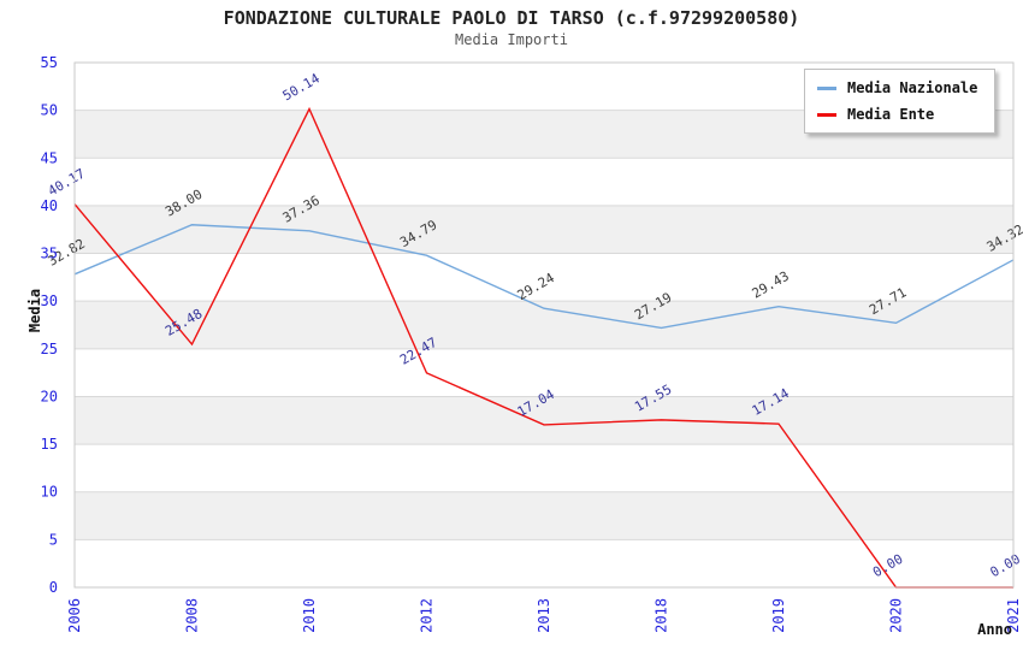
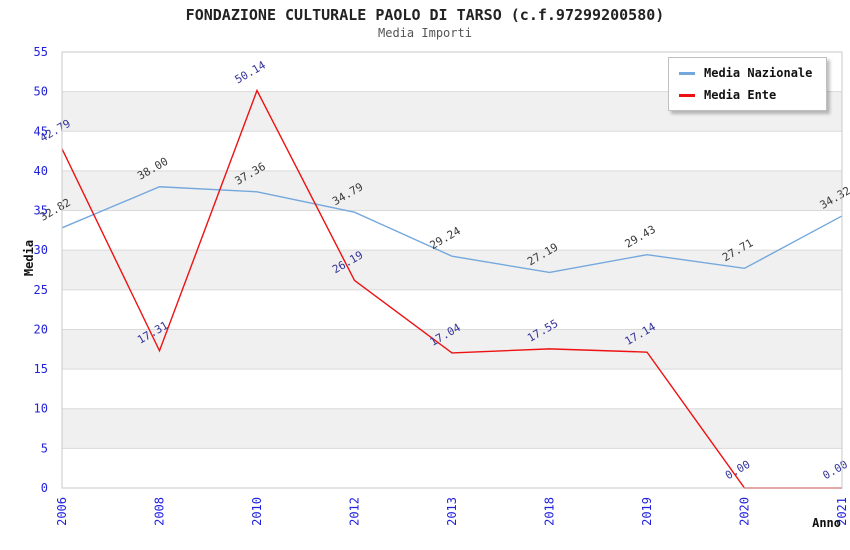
Media Ente/2006: 40.17 -> 42.79
Media Ente/2008: 25.48 -> 17.31
Media Ente/2012: 22.47 -> 26.19
